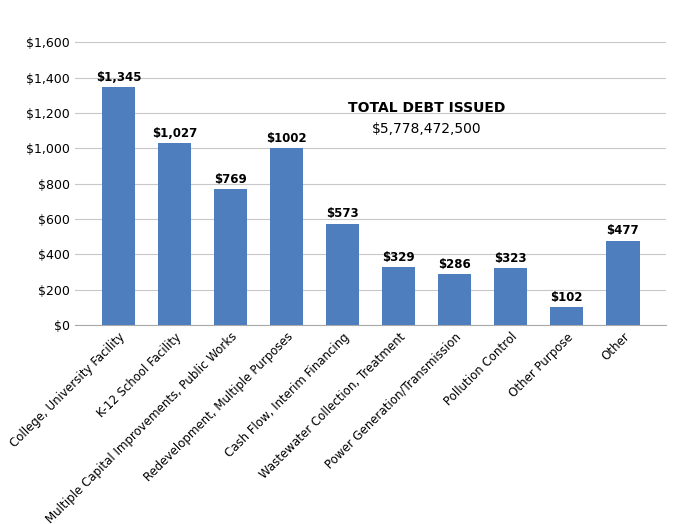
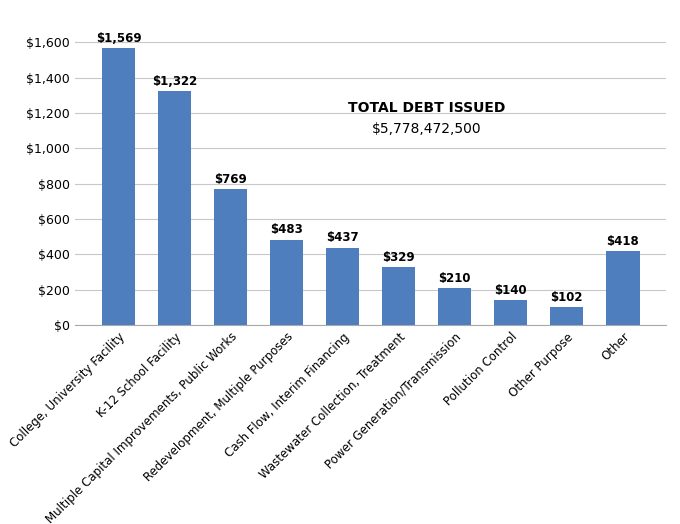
College, University Facility: $1,345 -> $1,569
K-12 School Facility: $1,027 -> $1,322
Redevelopment, Multiple Purposes: $1002 -> $483
Cash Flow, Interim Financing: $573 -> $437
Power Generation/Transmission: $286 -> $210
Pollution Control: $323 -> $140
Other: $477 -> $418
